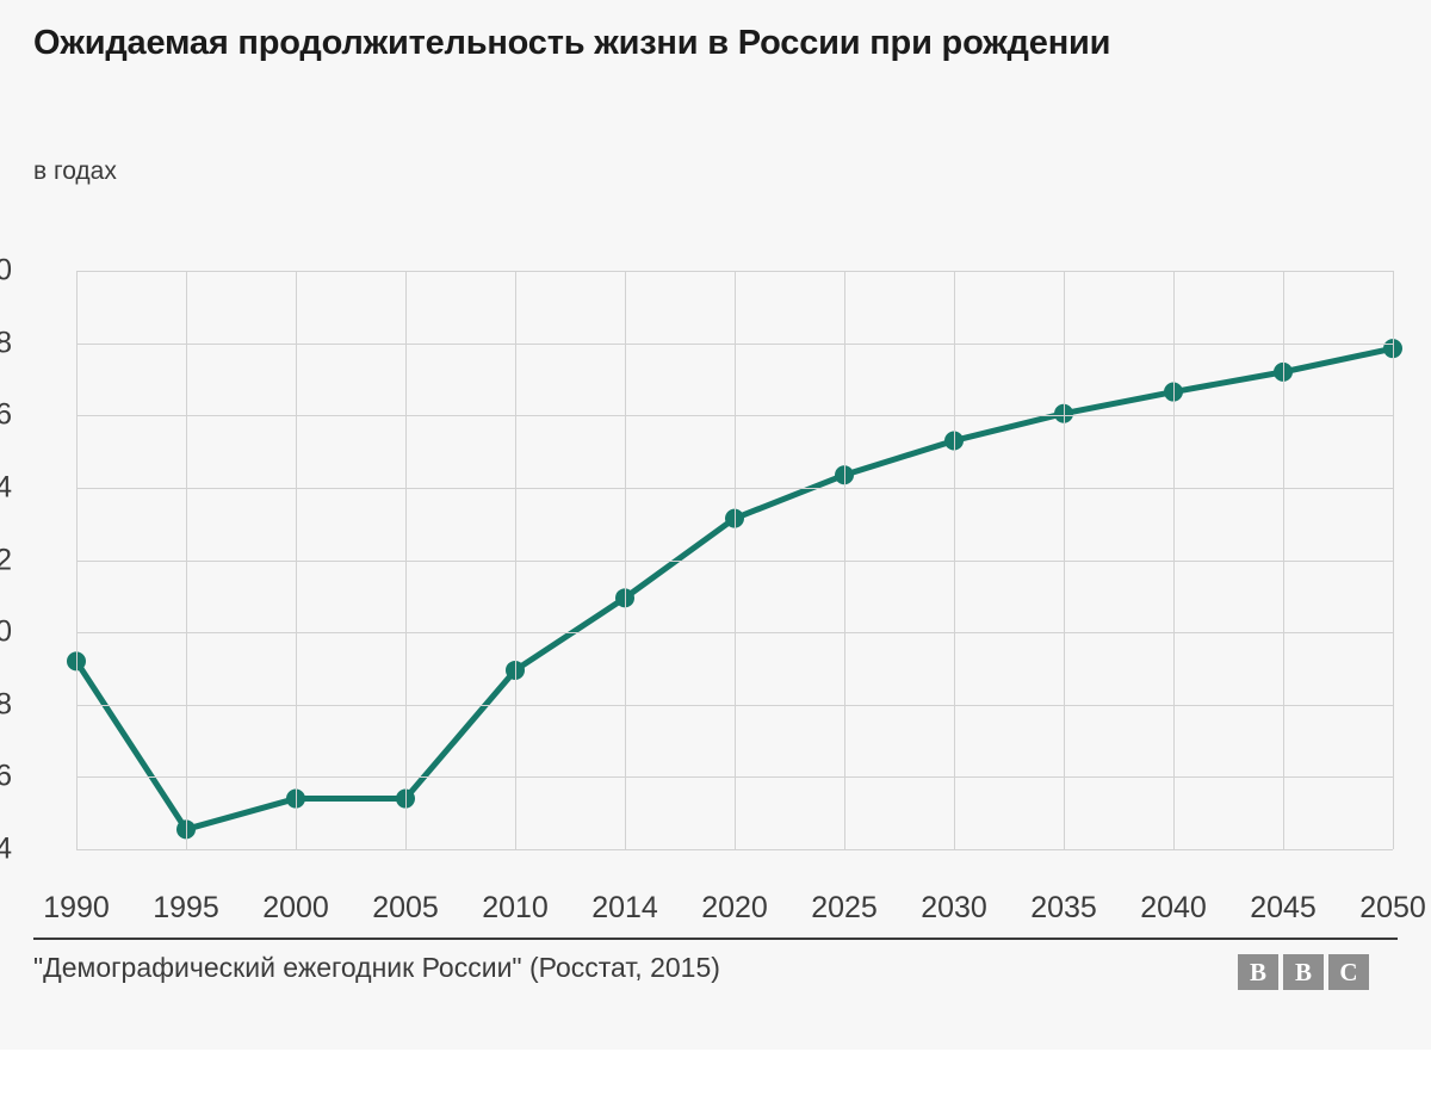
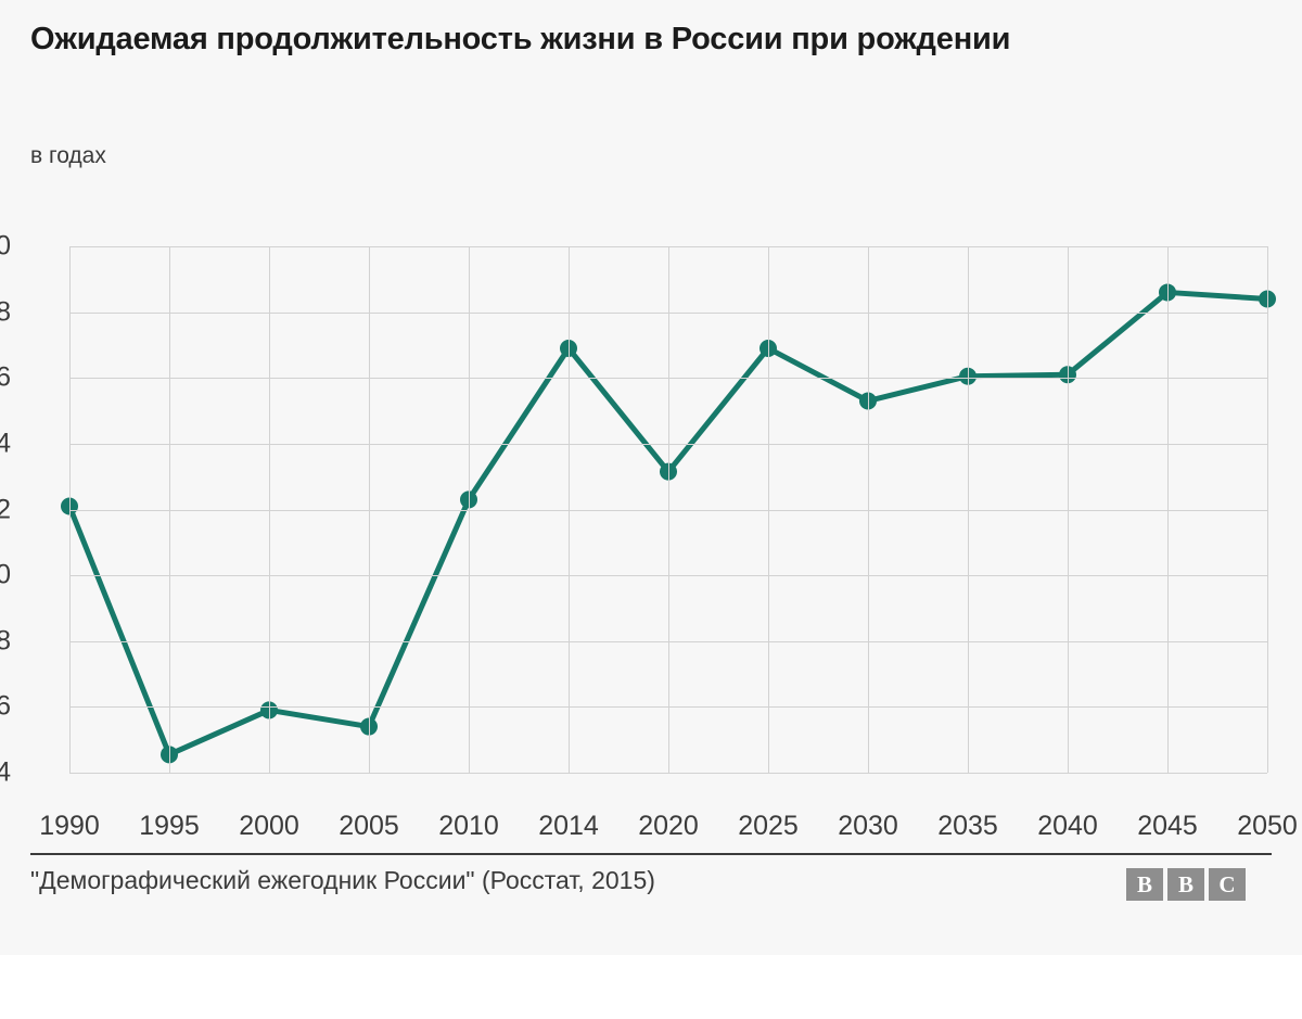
1990: 69.2 -> 72.1
2000: 65.4 -> 65.9
2010: 69.0 -> 72.3
2014: 71.0 -> 76.9
2025: 74.3 -> 76.9
2040: 76.7 -> 76.1
2045: 77.2 -> 78.6
2050: 77.8 -> 78.4
